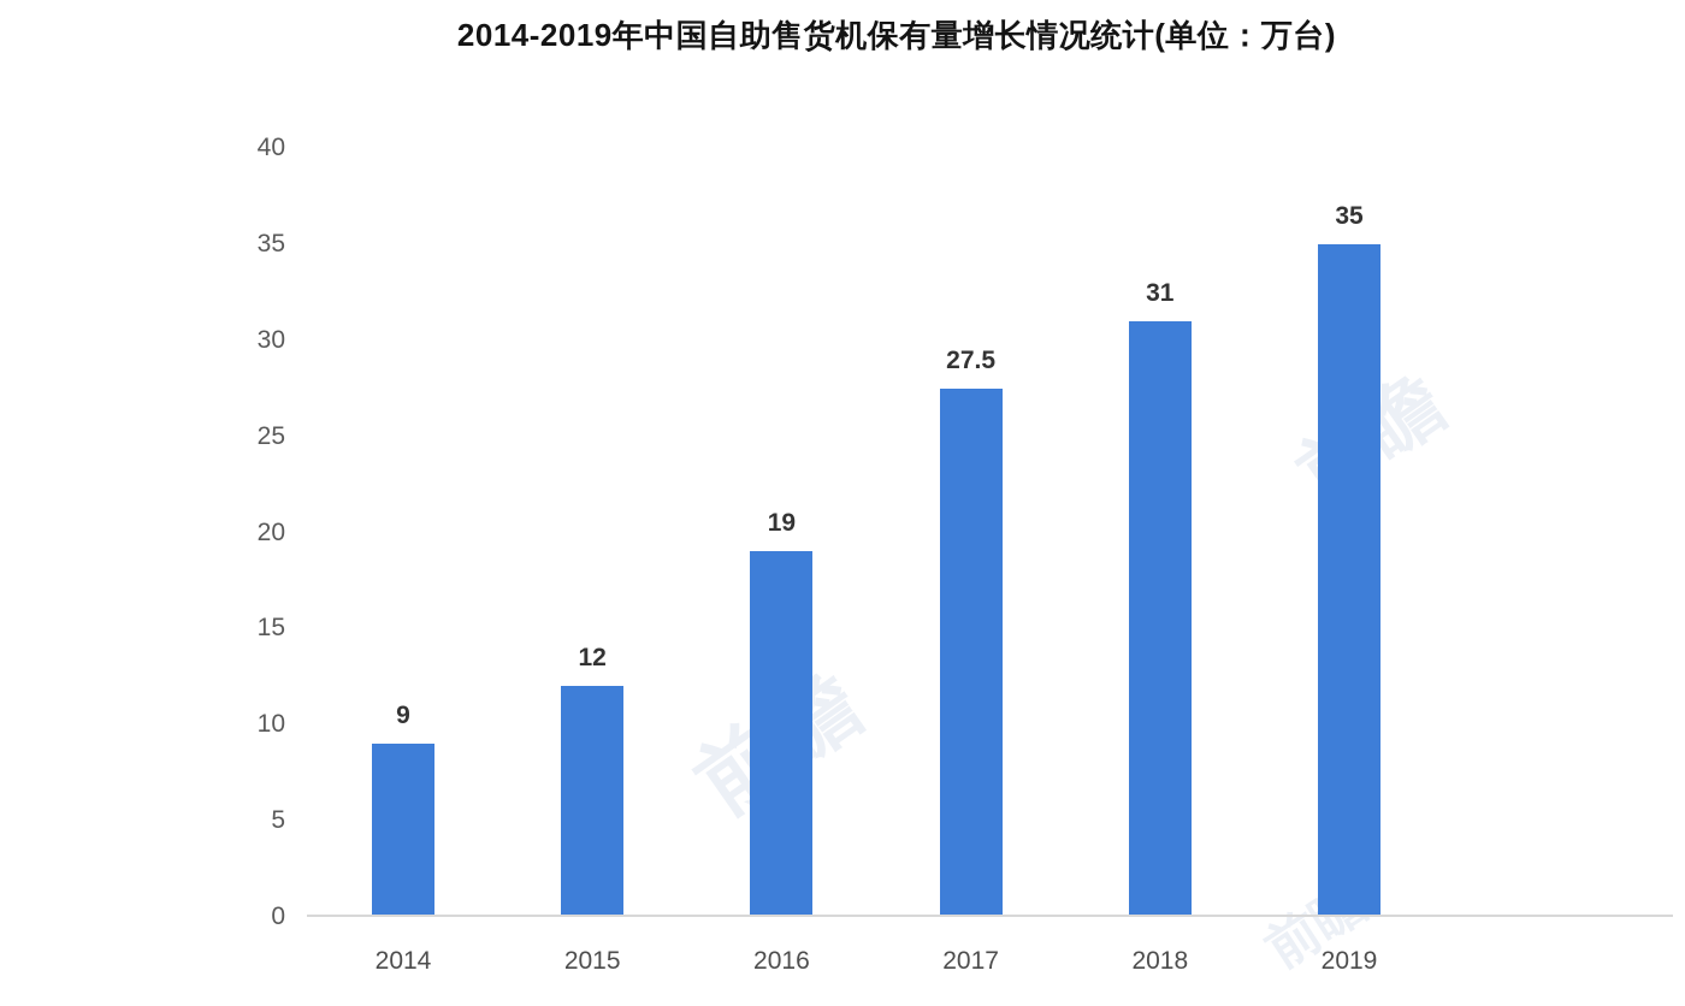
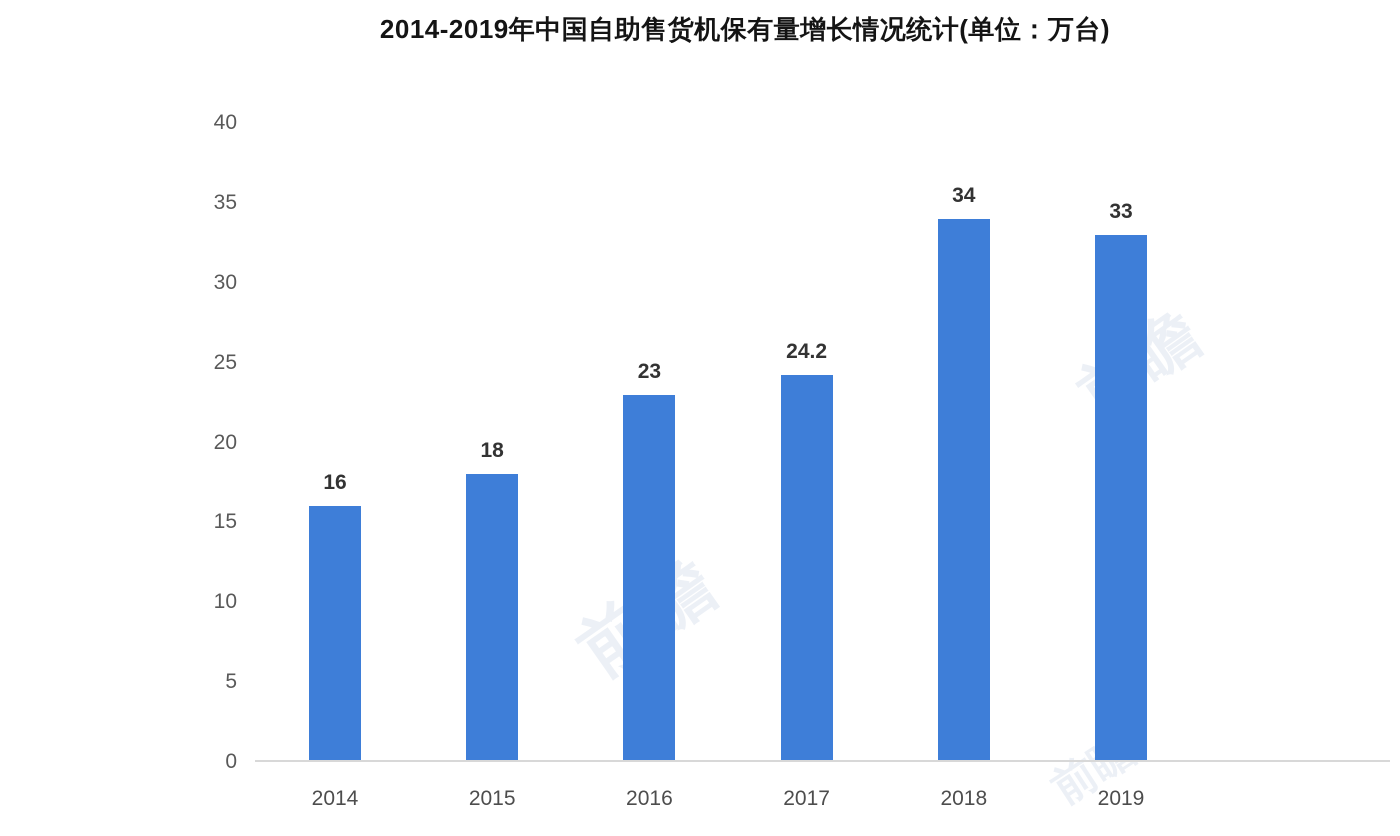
2014: 9 -> 16
2015: 12 -> 18
2016: 19 -> 23
2017: 27.5 -> 24.2
2018: 31 -> 34
2019: 35 -> 33
